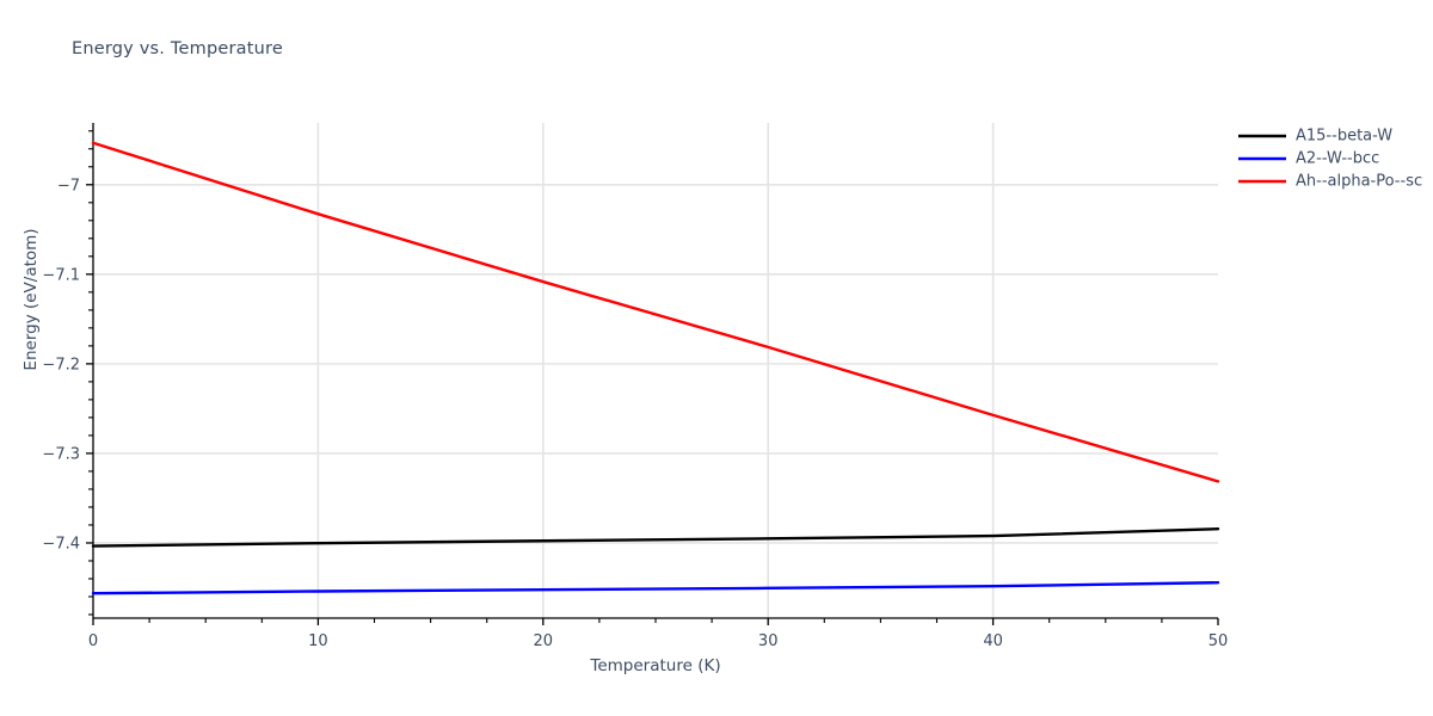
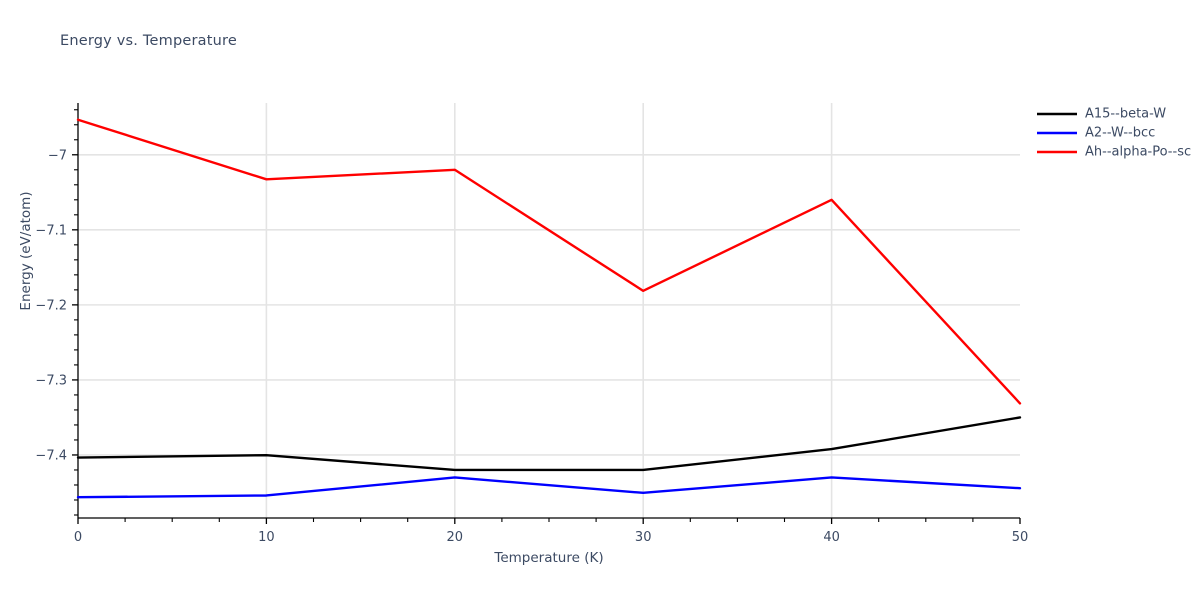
A15--beta-W/20: -7.40 -> -7.42
A2--W--bcc/20: -7.45 -> -7.43
Ah--alpha-Po--sc/20: -7.11 -> -7.02
A15--beta-W/30: -7.40 -> -7.42
A2--W--bcc/40: -7.45 -> -7.43
Ah--alpha-Po--sc/40: -7.26 -> -7.06
A15--beta-W/50: -7.38 -> -7.35
